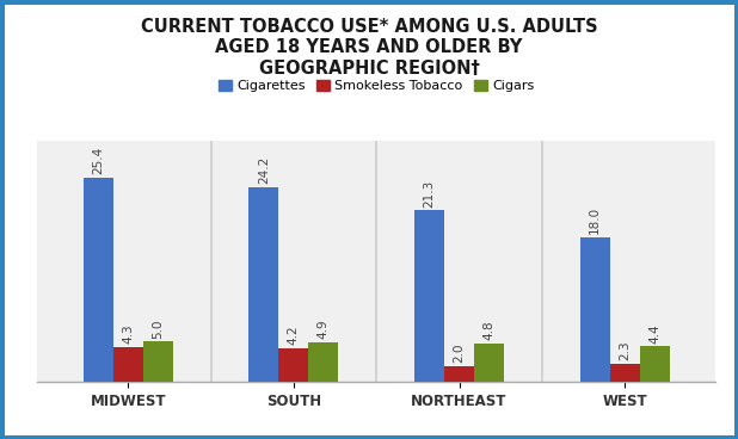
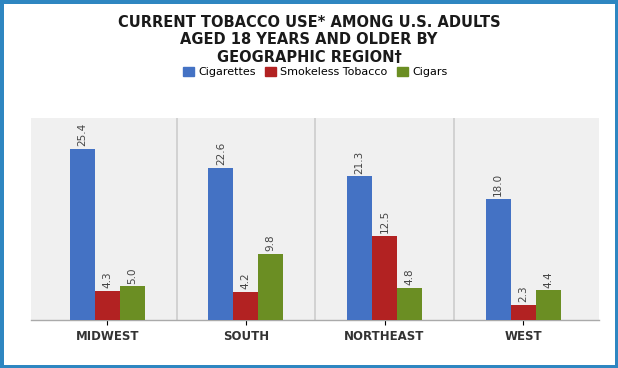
Cigarettes/SOUTH: 24.2 -> 22.6
Cigars/SOUTH: 4.9 -> 9.8
Smokeless Tobacco/NORTHEAST: 2.0 -> 12.5
